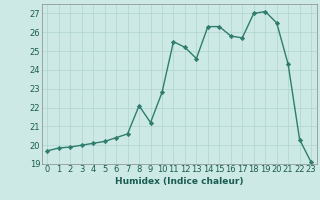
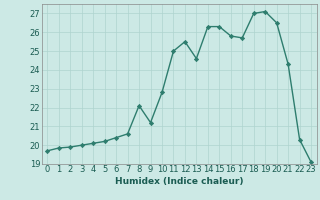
11: 25.5 -> 25.0
12: 25.2 -> 25.5
